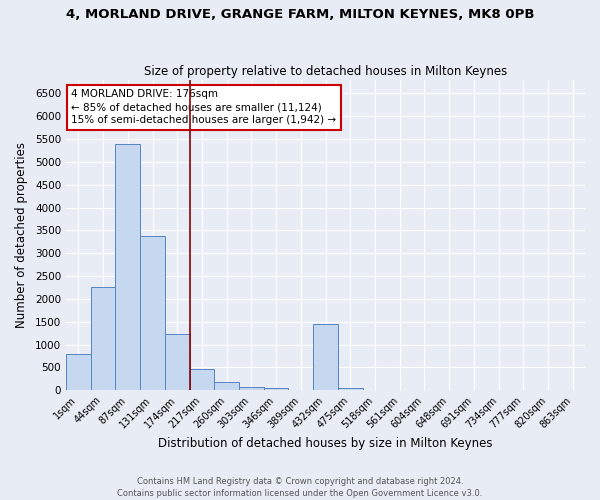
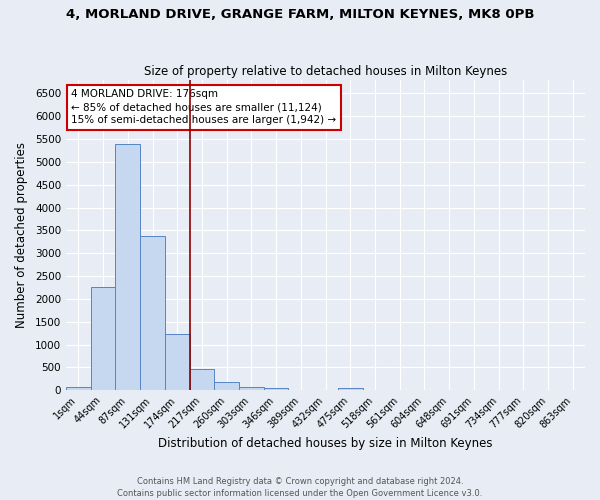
1sqm: 800 -> 60
432sqm: 1450 -> 0
